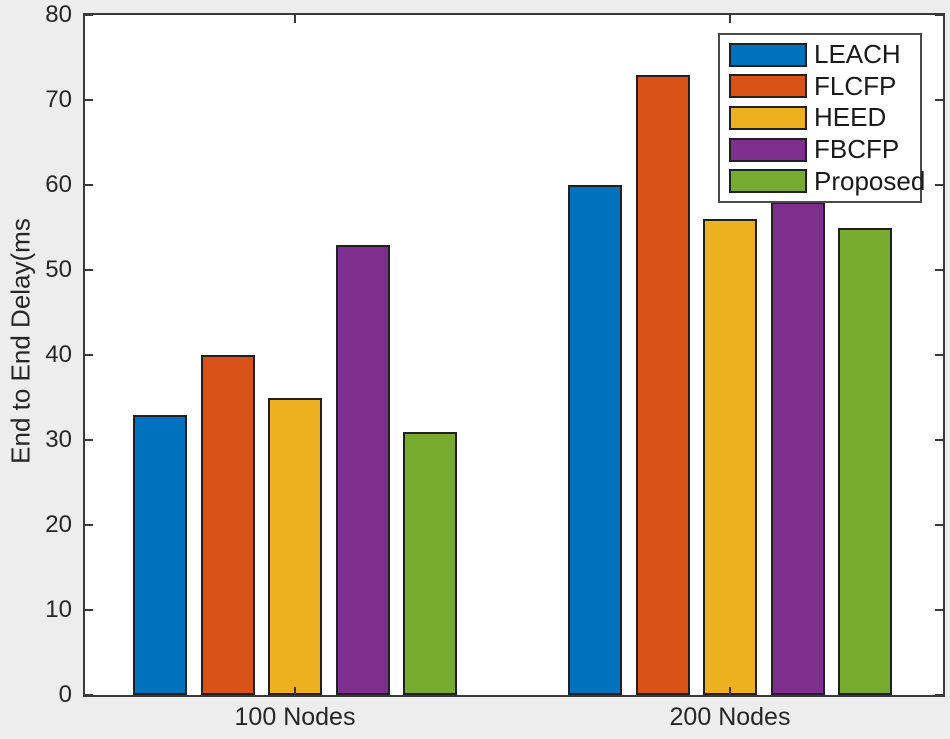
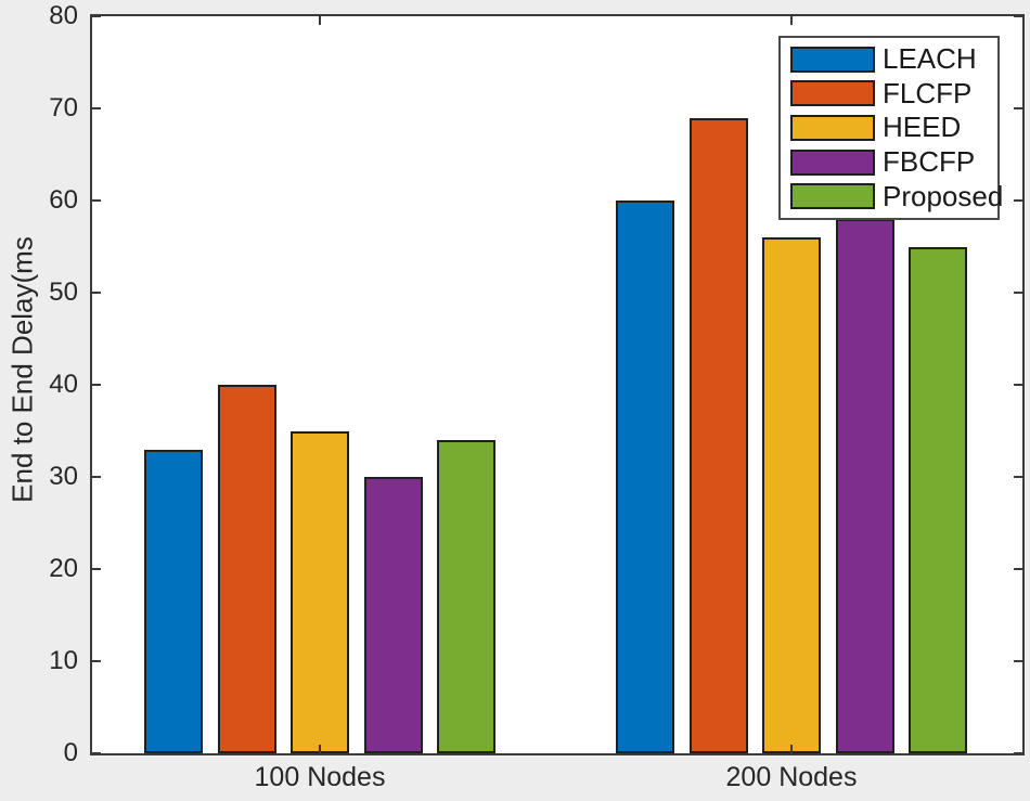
FBCFP/100 Nodes: 53 -> 30
Proposed/100 Nodes: 31 -> 34
FLCFP/200 Nodes: 73 -> 69
